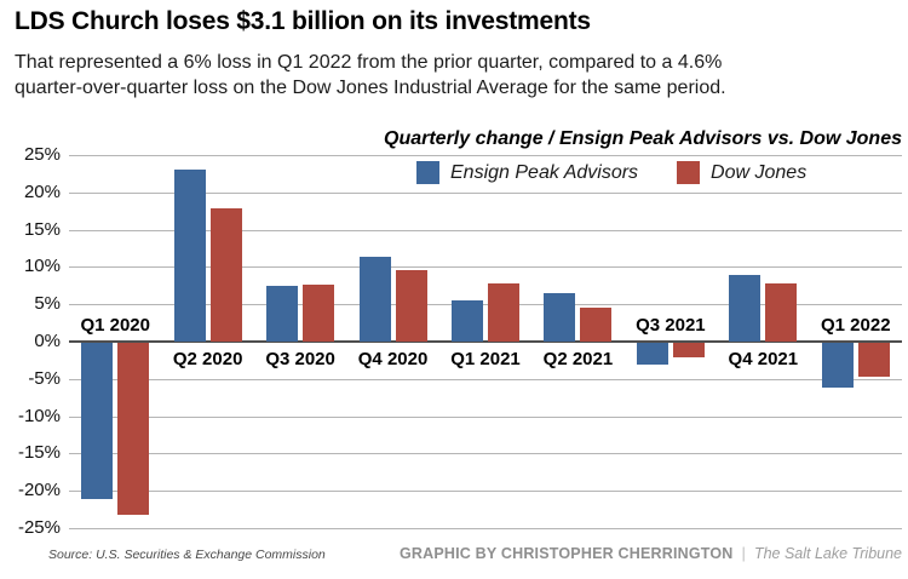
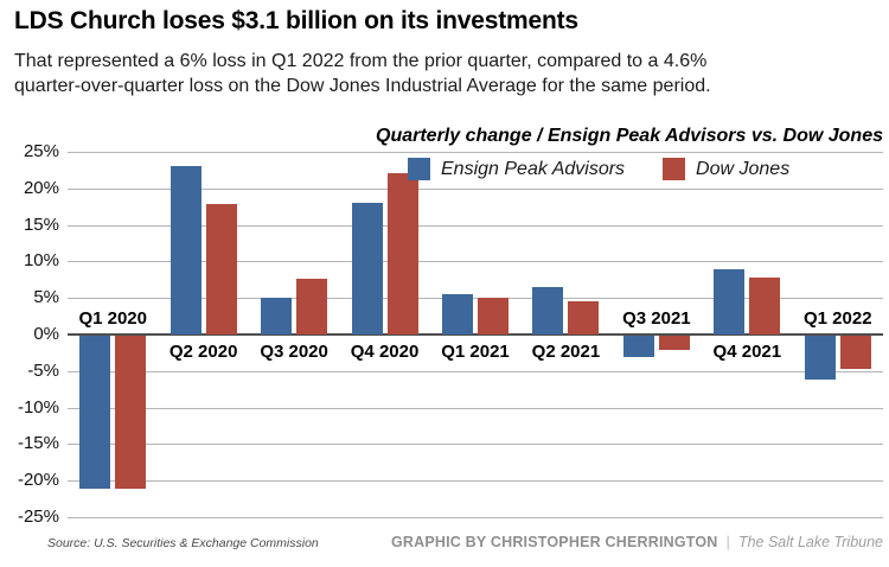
Dow Jones/Q1 2020: -23% -> -21%
Ensign Peak Advisors/Q3 2020: 8% -> 5%
Ensign Peak Advisors/Q4 2020: 11% -> 18%
Dow Jones/Q4 2020: 10% -> 22%
Dow Jones/Q1 2021: 8% -> 5%
